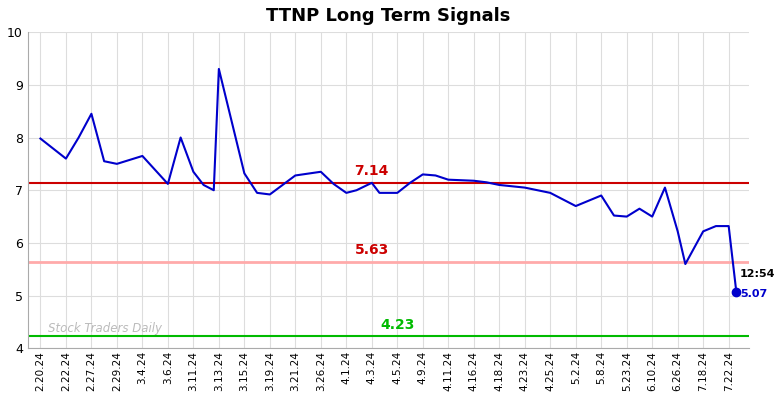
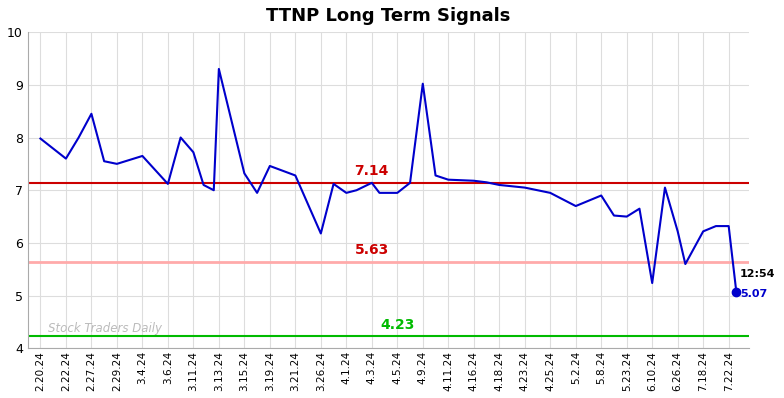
3.11.24: 7.35 -> 7.72
3.19.24: 6.92 -> 7.46
3.26.24: 7.35 -> 6.18
4.9.24: 7.30 -> 9.02
6.10.24: 6.50 -> 5.24
